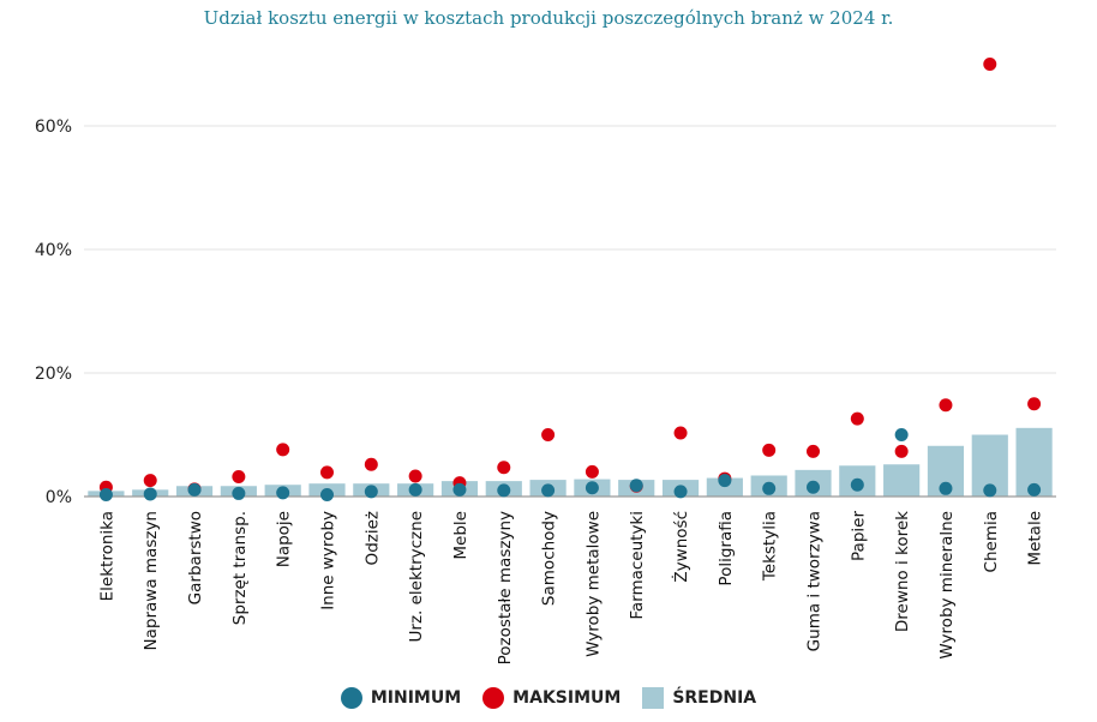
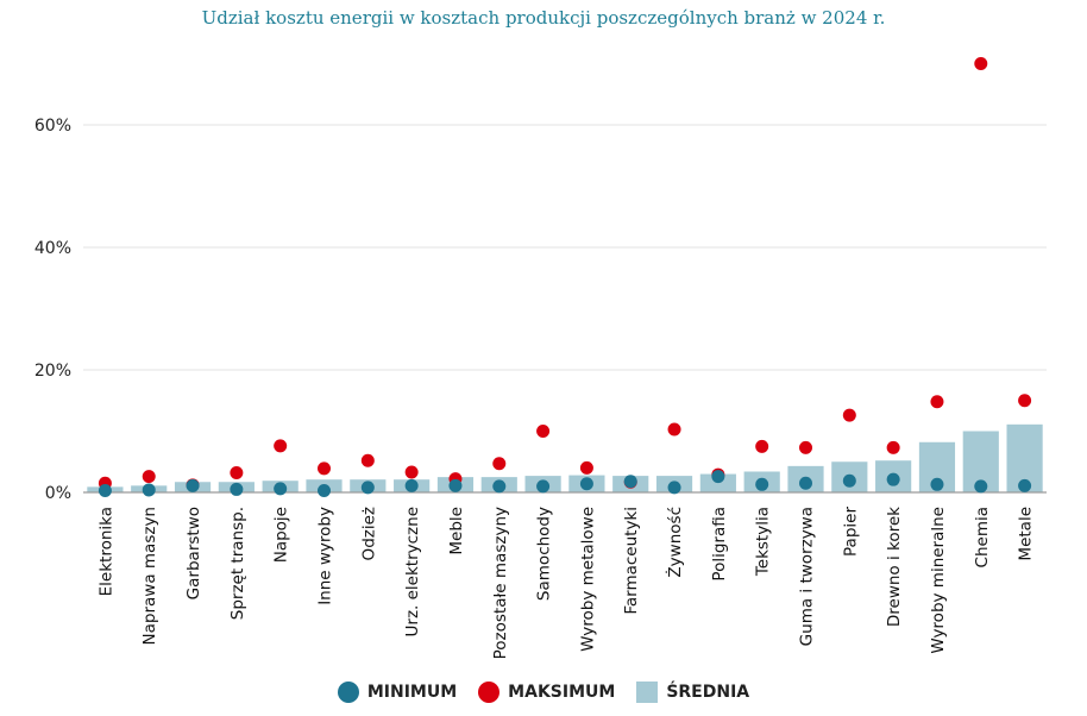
MINIMUM/Drewno i korek: 10% -> 2%
